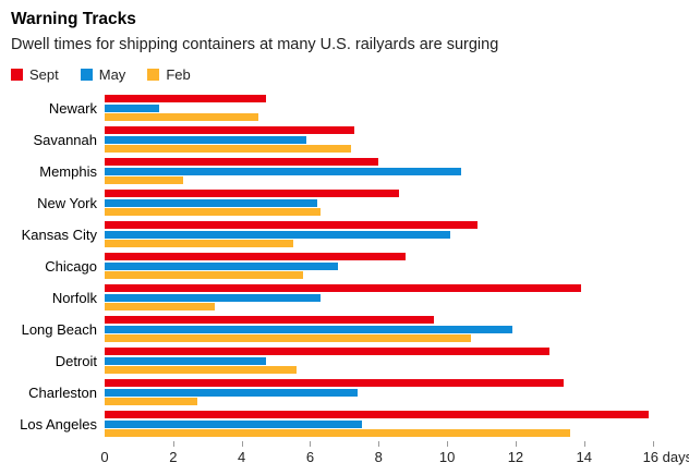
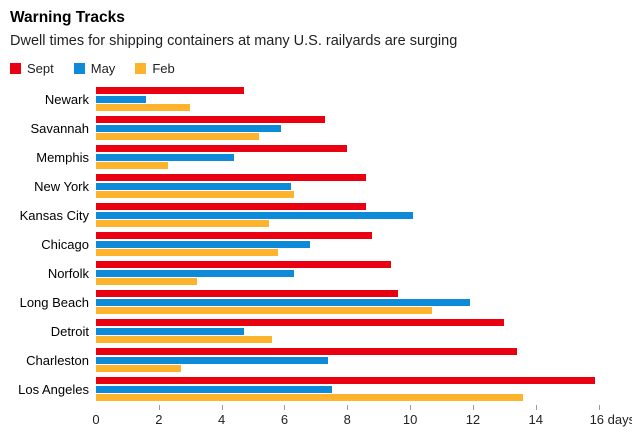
Feb/Newark: 4.5 -> 3.0
Feb/Savannah: 7.2 -> 5.2
May/Memphis: 10.4 -> 4.4
Sept/Kansas City: 10.9 -> 8.6
Sept/Norfolk: 13.9 -> 9.4
